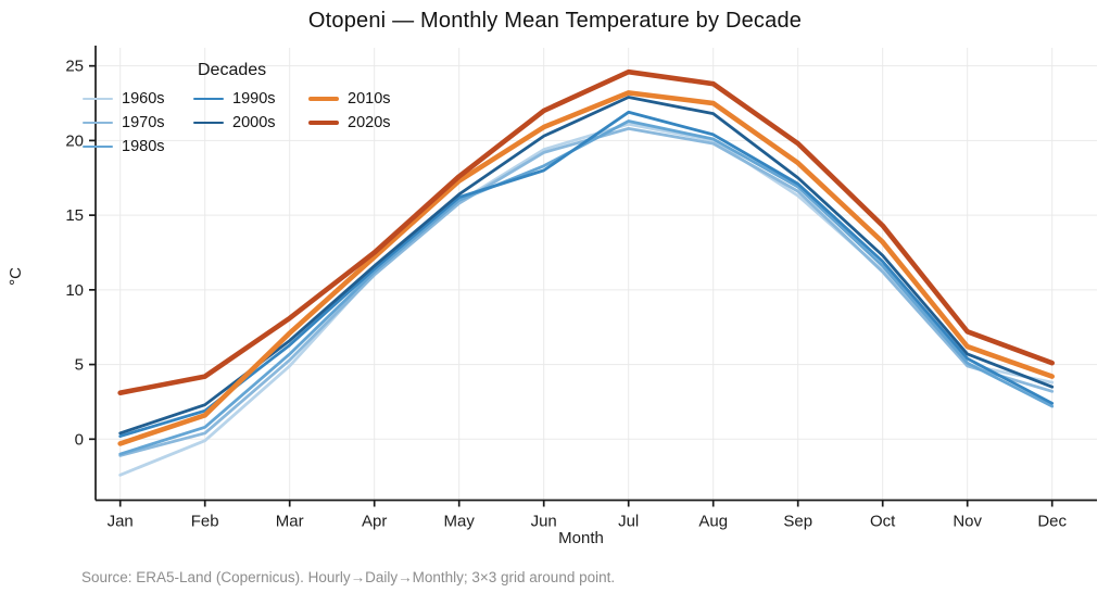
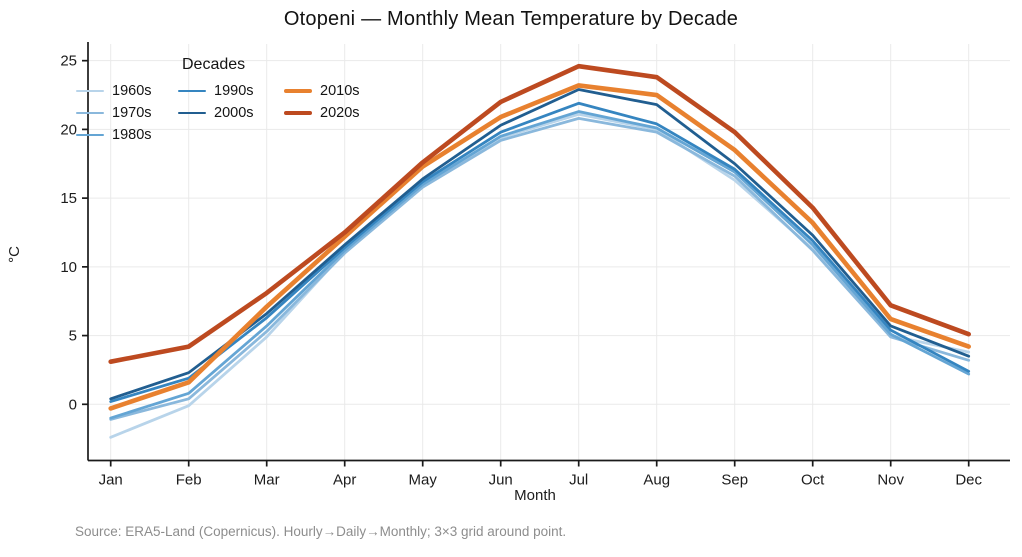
1980s/Jun: 18.3 -> 19.5
1990s/Jun: 18.0 -> 19.8
